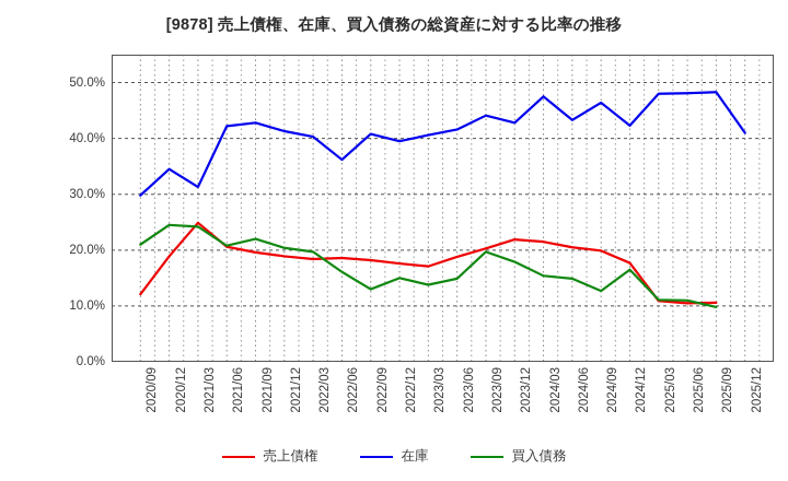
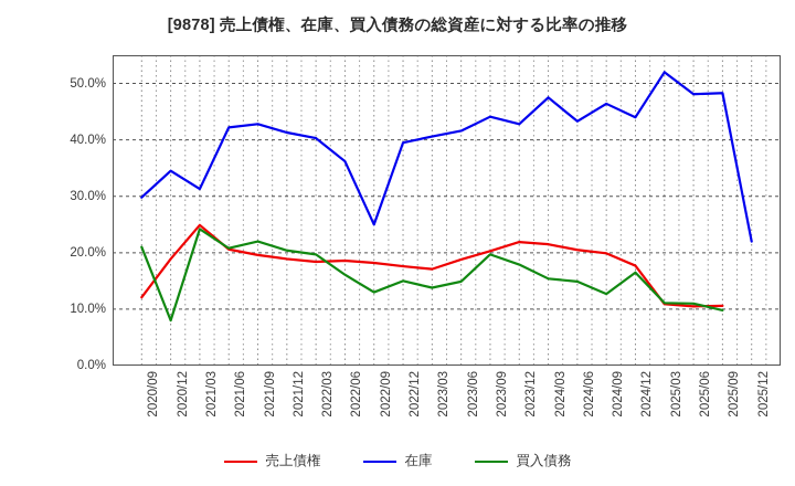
買入債務/2020/12: 24% -> 8%
在庫/2022/09: 41% -> 25%
在庫/2024/12: 42% -> 44%
在庫/2025/03: 48% -> 52%
在庫/2025/12: 41% -> 22%
